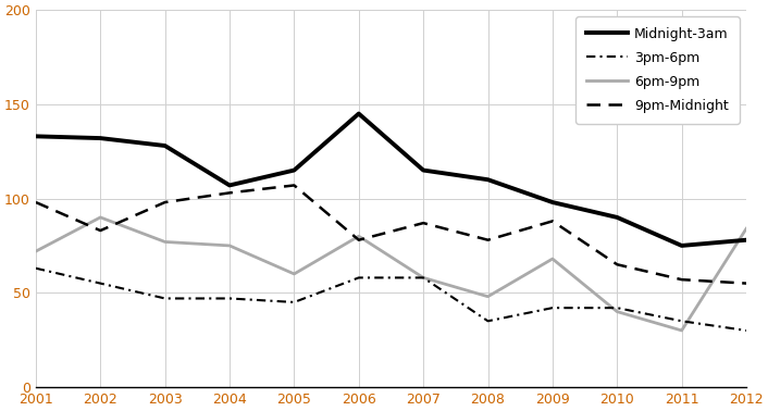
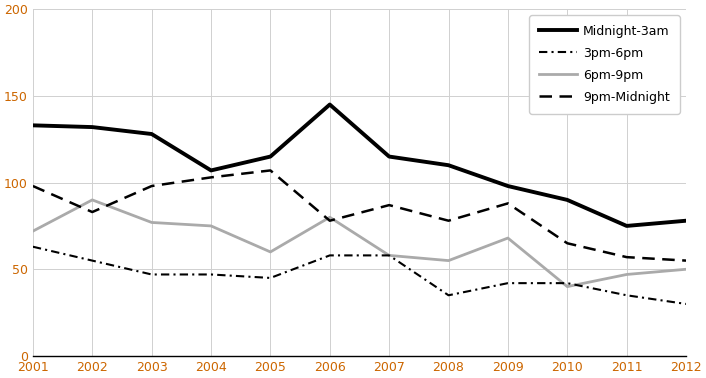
6pm-9pm/2008: 48 -> 55
6pm-9pm/2011: 30 -> 47
6pm-9pm/2012: 84 -> 50
